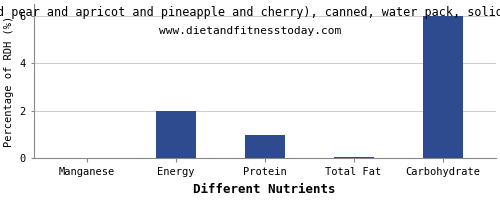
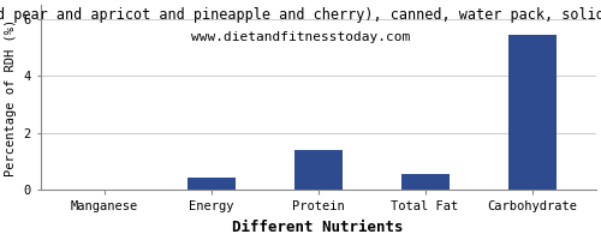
Energy: 2.00 -> 0.45
Protein: 1.00 -> 1.40
Total Fat: 0.05 -> 0.55
Carbohydrate: 6.00 -> 5.45
